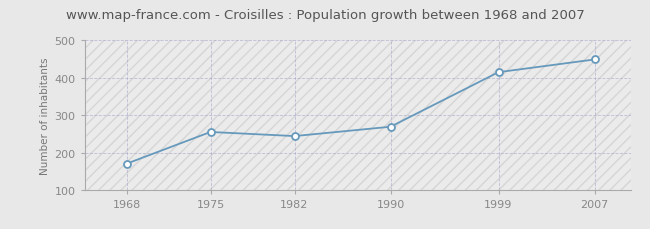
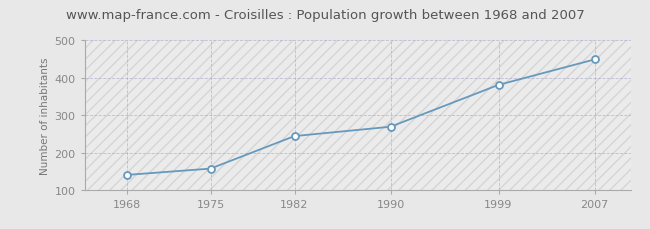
1968: 170 -> 140
1975: 255 -> 157
1999: 415 -> 381
